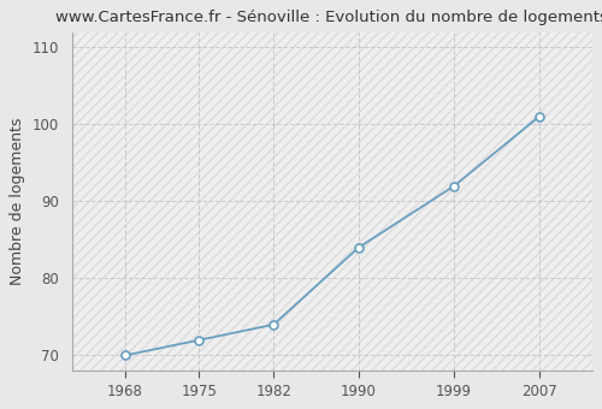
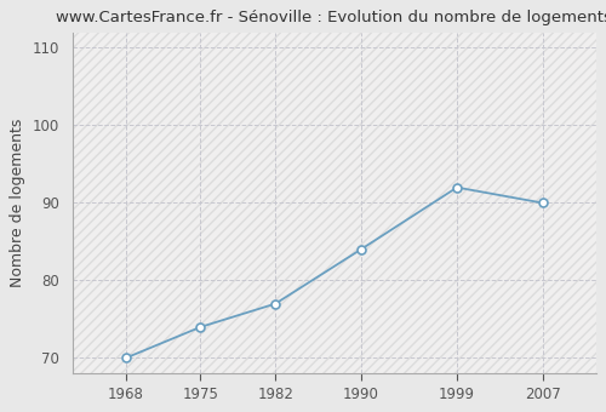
1975: 72 -> 74
1982: 74 -> 77
2007: 101 -> 90
